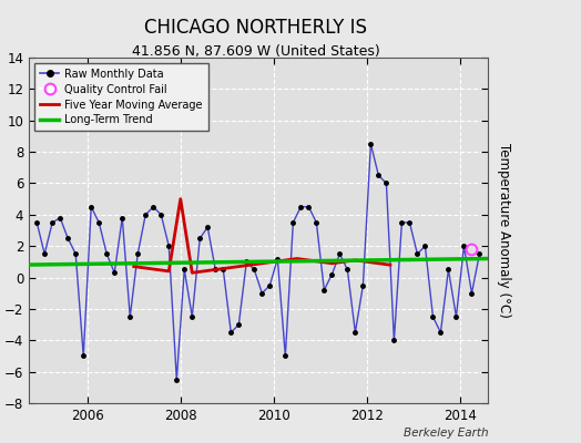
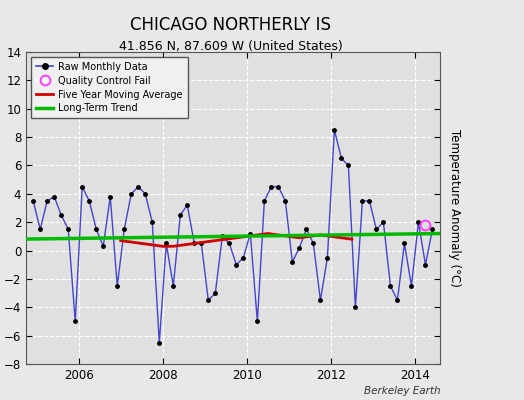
Five Year Moving Average/2008: 5.0 -> 0.3
